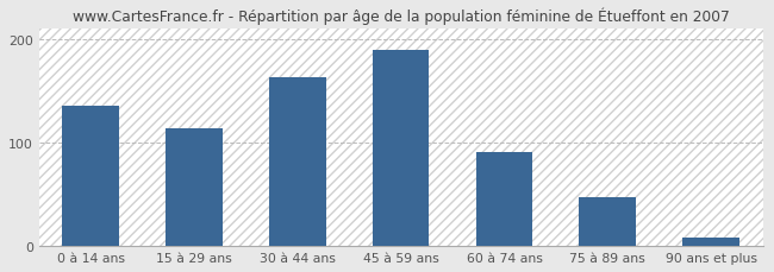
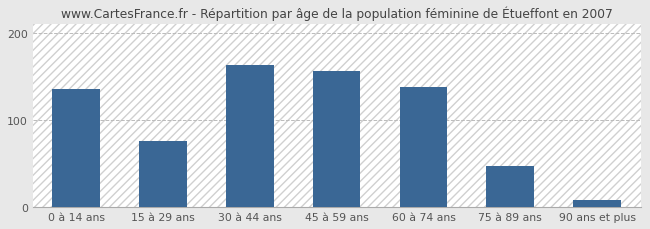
15 à 29 ans: 114 -> 76
45 à 59 ans: 190 -> 156
60 à 74 ans: 91 -> 138
